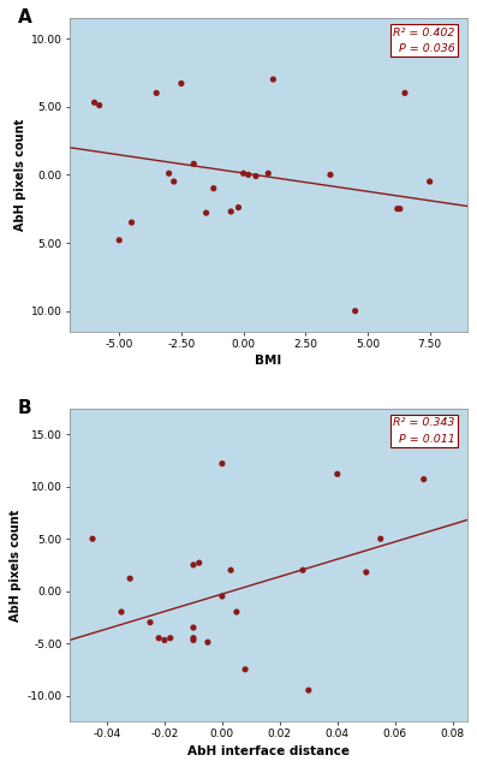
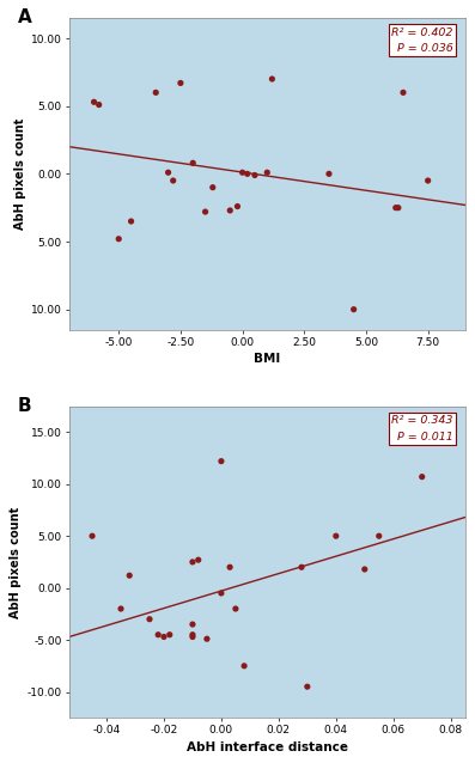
0.04: 11.2 -> 5.0
